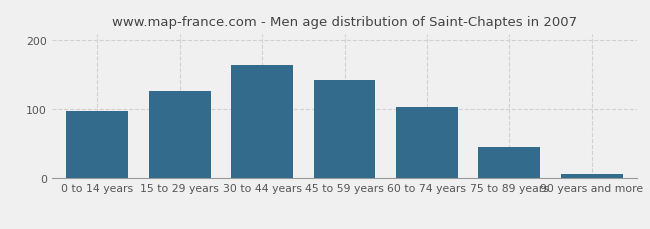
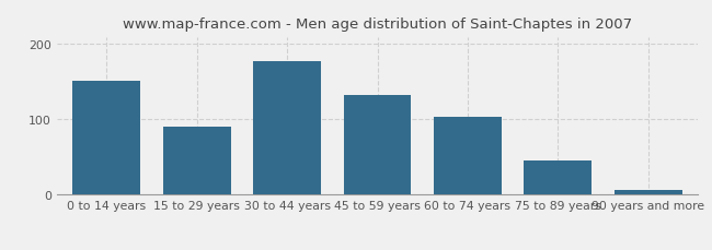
0 to 14 years: 98 -> 152
15 to 29 years: 126 -> 90
30 to 44 years: 164 -> 178
45 to 59 years: 142 -> 132
